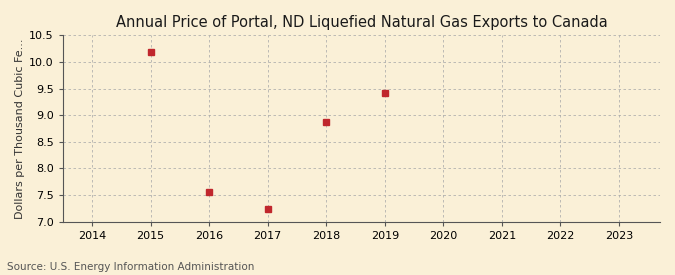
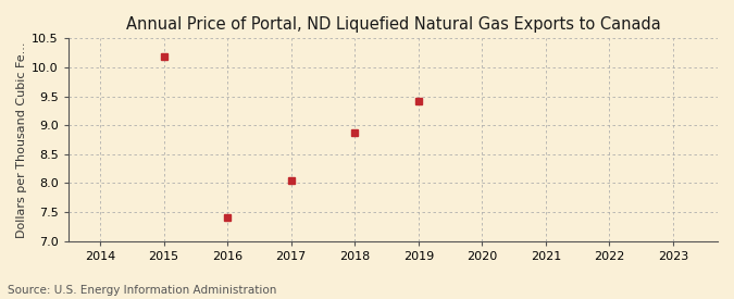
2016: 7.56 -> 7.40
2017: 7.24 -> 8.04
